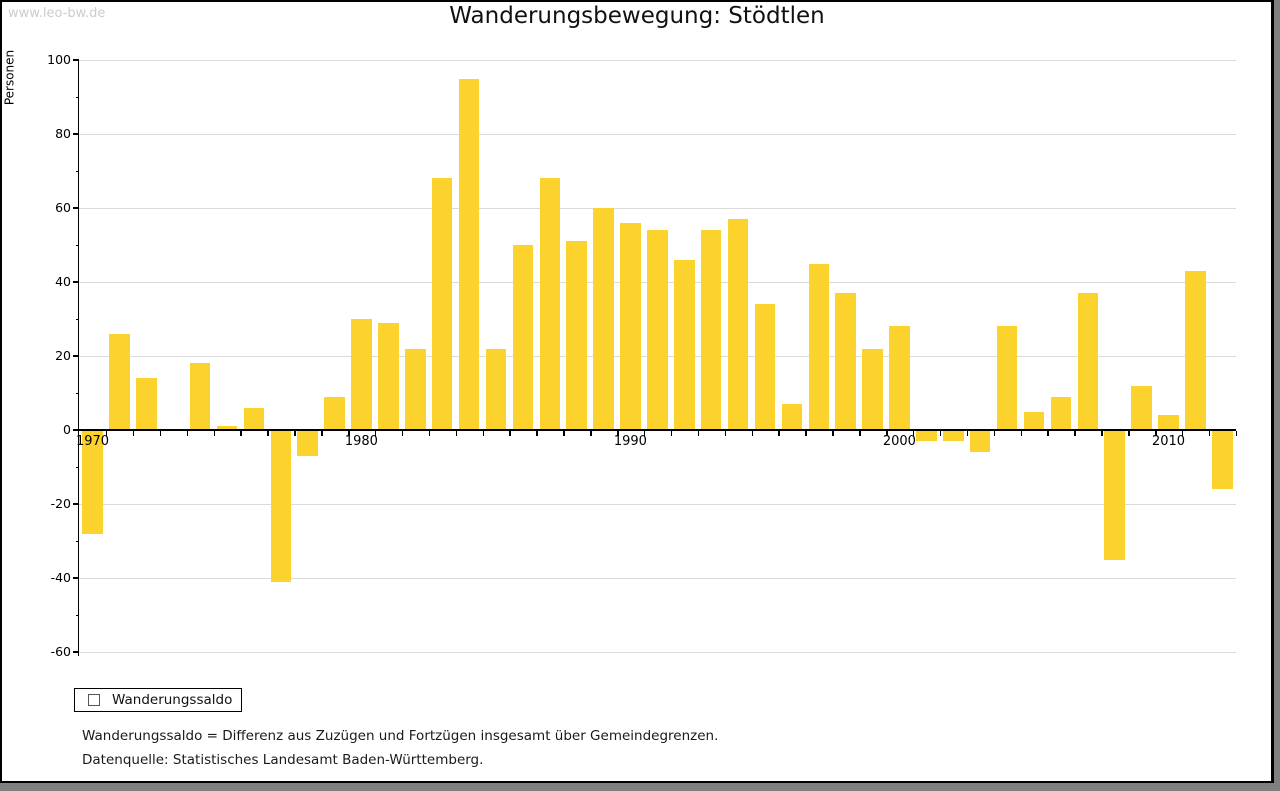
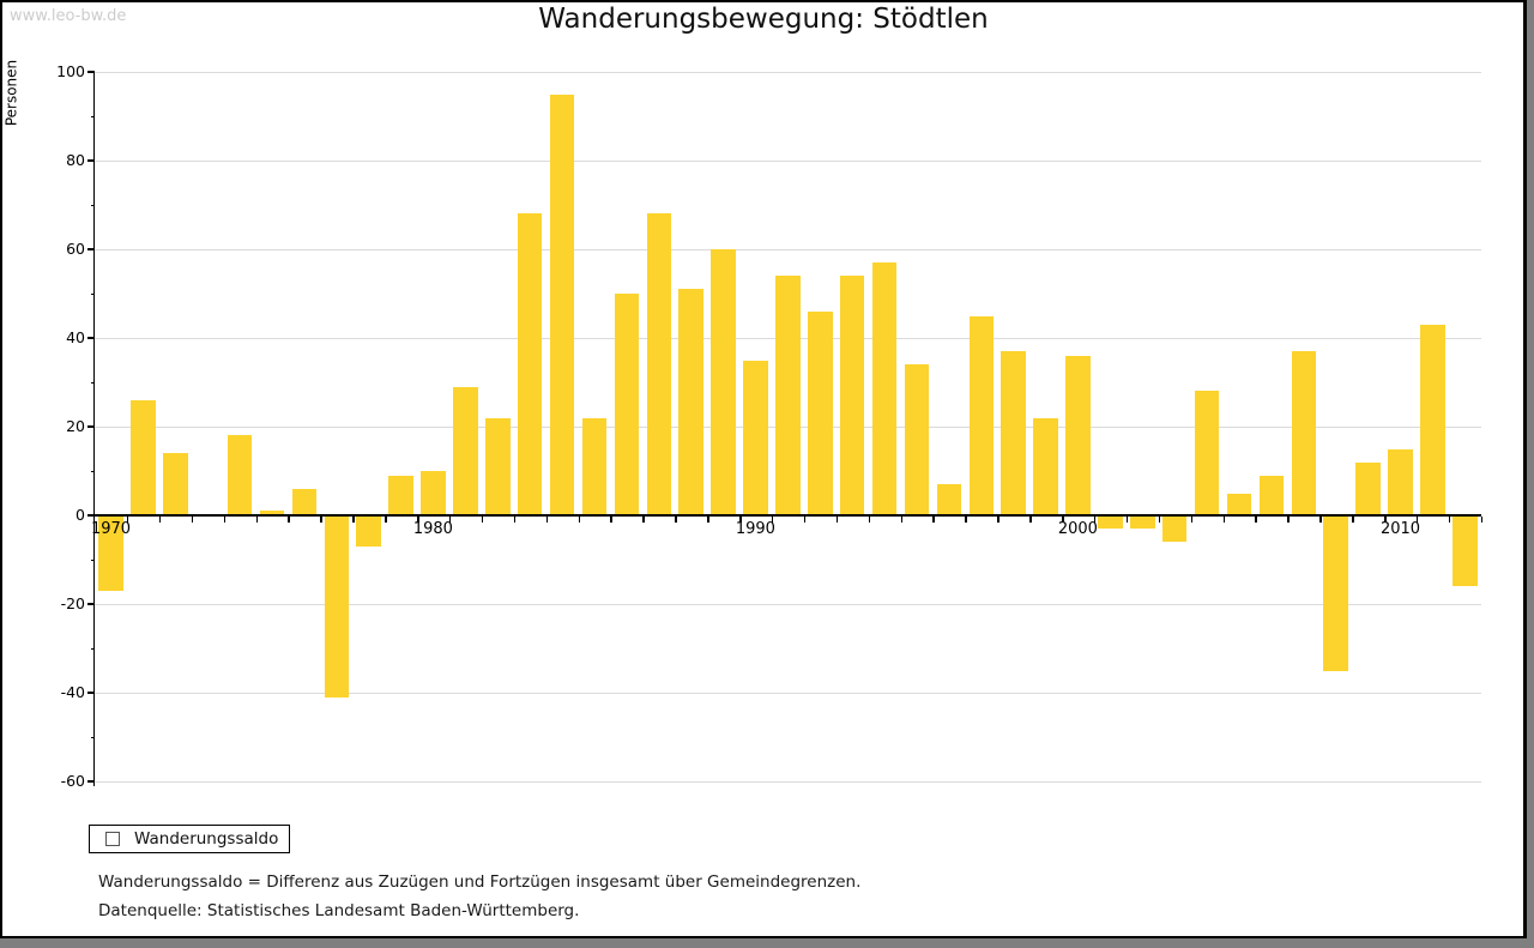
1970: -28 -> -17
1980: 30 -> 10
1990: 56 -> 35
2000: 28 -> 36
2010: 4 -> 15
